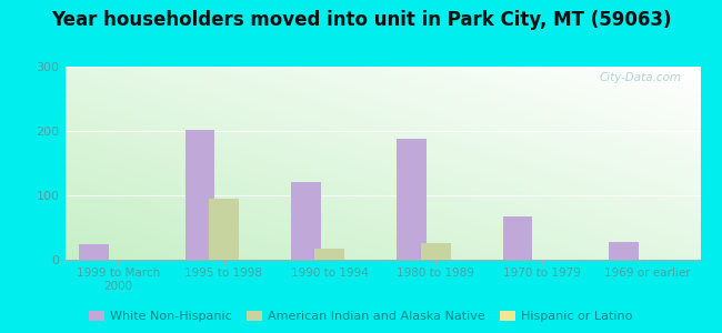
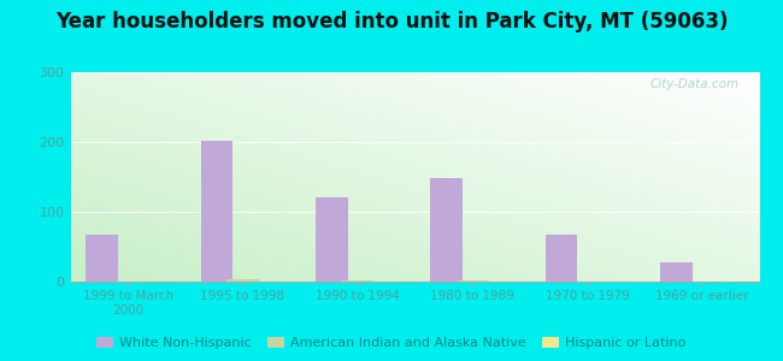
White Non-Hispanic/1999 to March 2000: 24 -> 67
American Indian and Alaska Native/1995 to 1998: 94 -> 4
American Indian and Alaska Native/1990 to 1994: 18 -> 2
White Non-Hispanic/1980 to 1989: 188 -> 148
American Indian and Alaska Native/1980 to 1989: 26 -> 2
